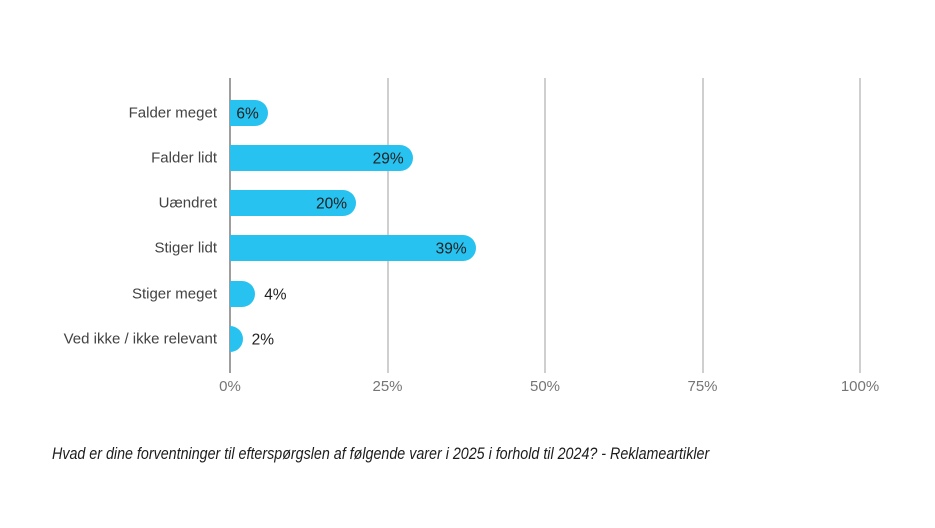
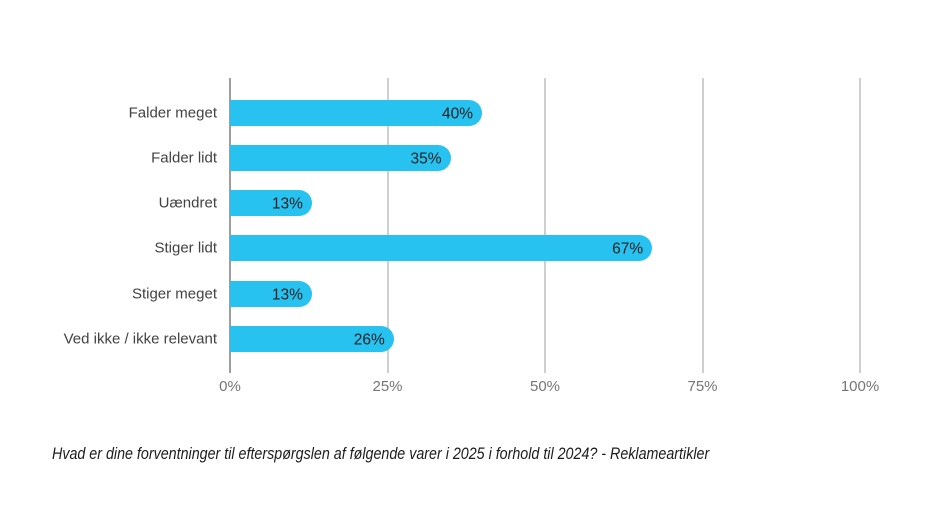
Falder meget: 6% -> 40%
Falder lidt: 29% -> 35%
Uændret: 20% -> 13%
Stiger lidt: 39% -> 67%
Stiger meget: 4% -> 13%
Ved ikke / ikke relevant: 2% -> 26%
